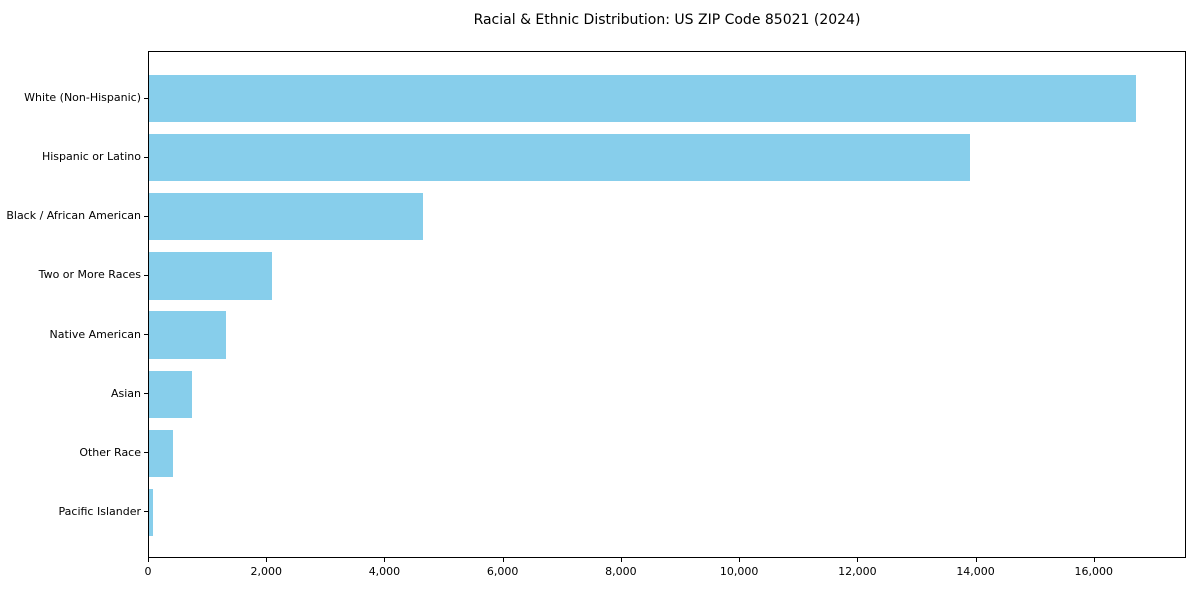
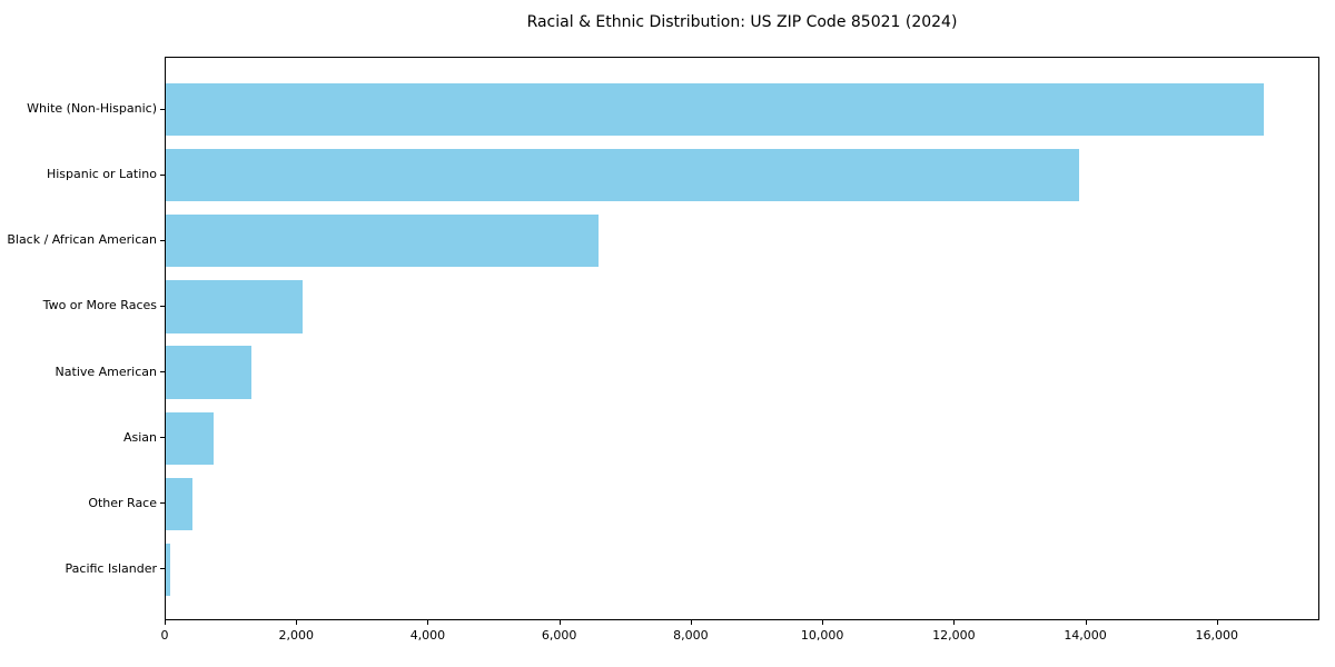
Black / African American: 4600 -> 6600
